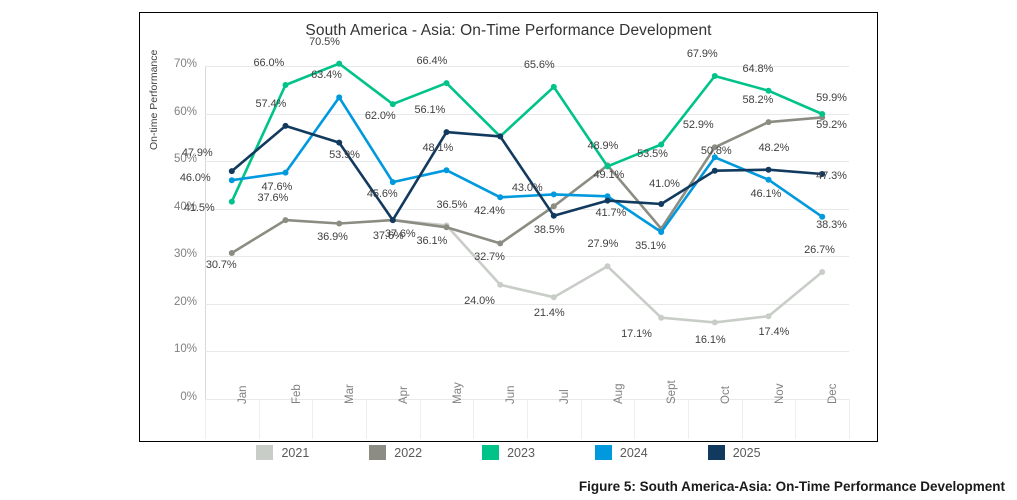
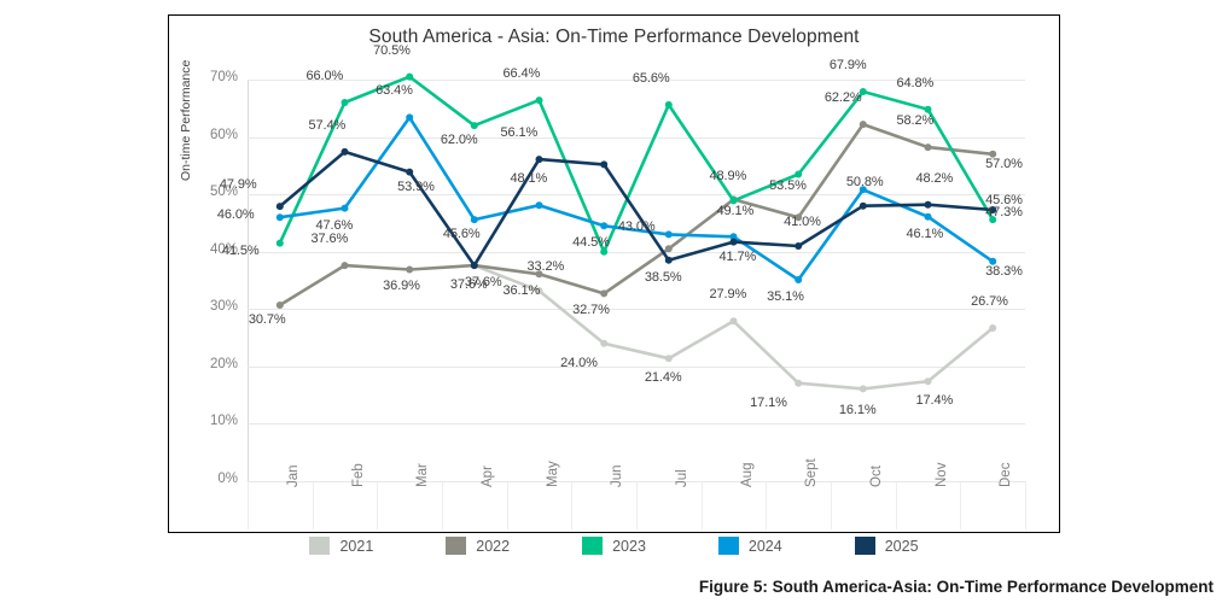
2021/May: 36.5% -> 33.2%
2023/Jun: 55% -> 40%
2024/Jun: 42.4% -> 44.5%
2022/Sept: 36% -> 46%
2022/Oct: 52.9% -> 62.2%
2022/Dec: 59.2% -> 57.0%
2023/Dec: 59.9% -> 45.6%
